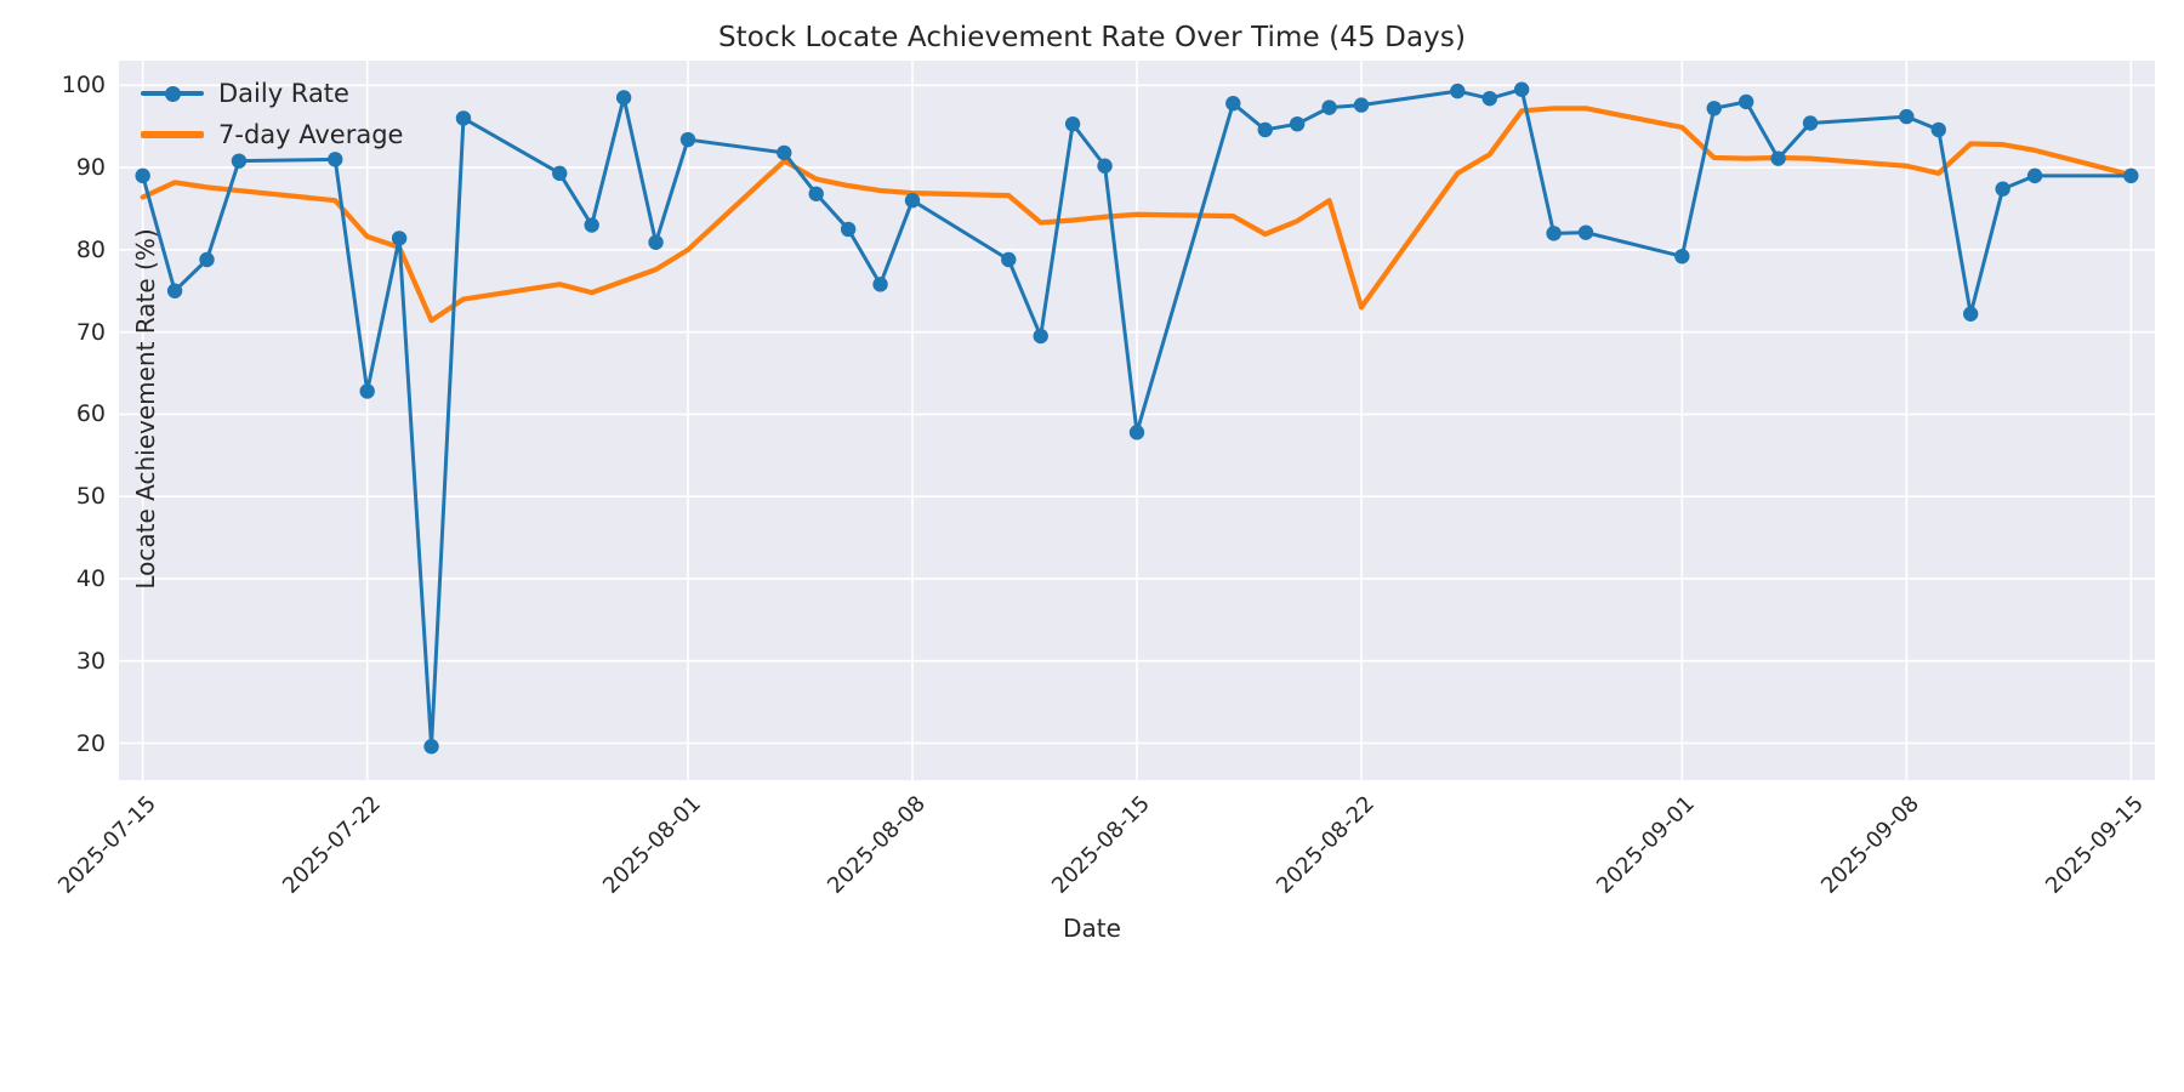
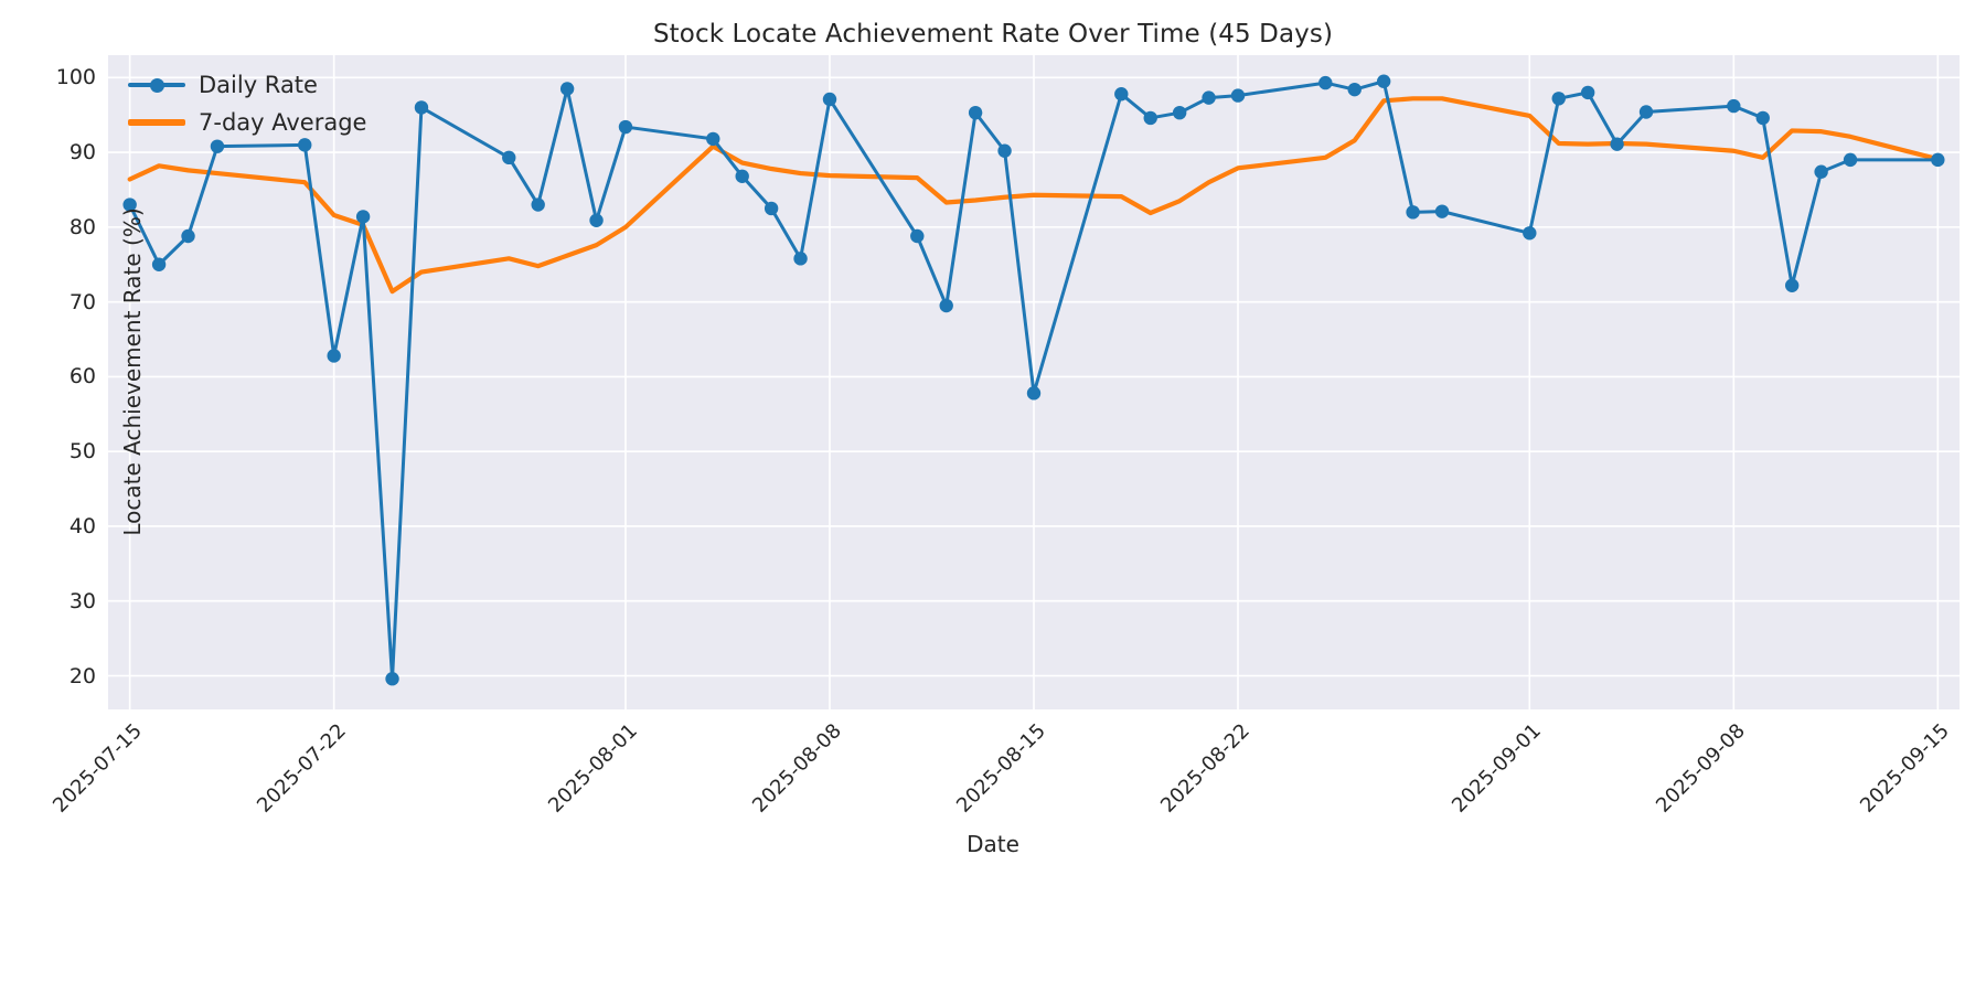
Daily Rate/2025-07-15: 89 -> 83
Daily Rate/2025-08-08: 86 -> 97
7-day Average/2025-08-22: 73 -> 88
